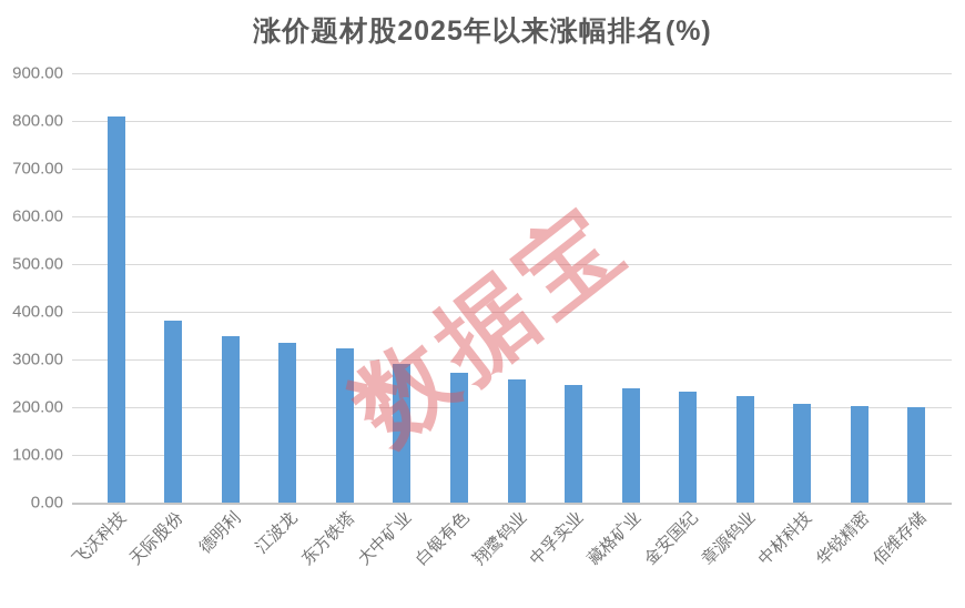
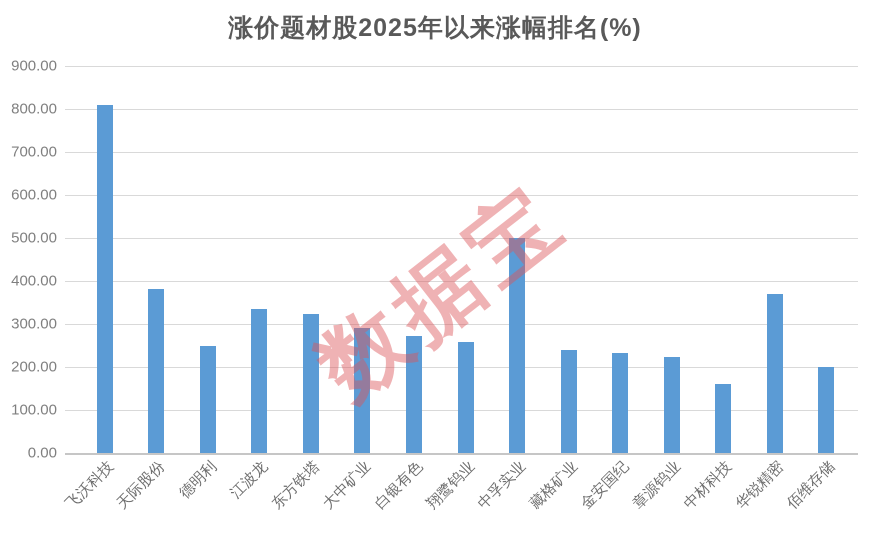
德明利: 350 -> 250
中孚实业: 250 -> 500
中材科技: 210 -> 160
华锐精密: 200 -> 370
